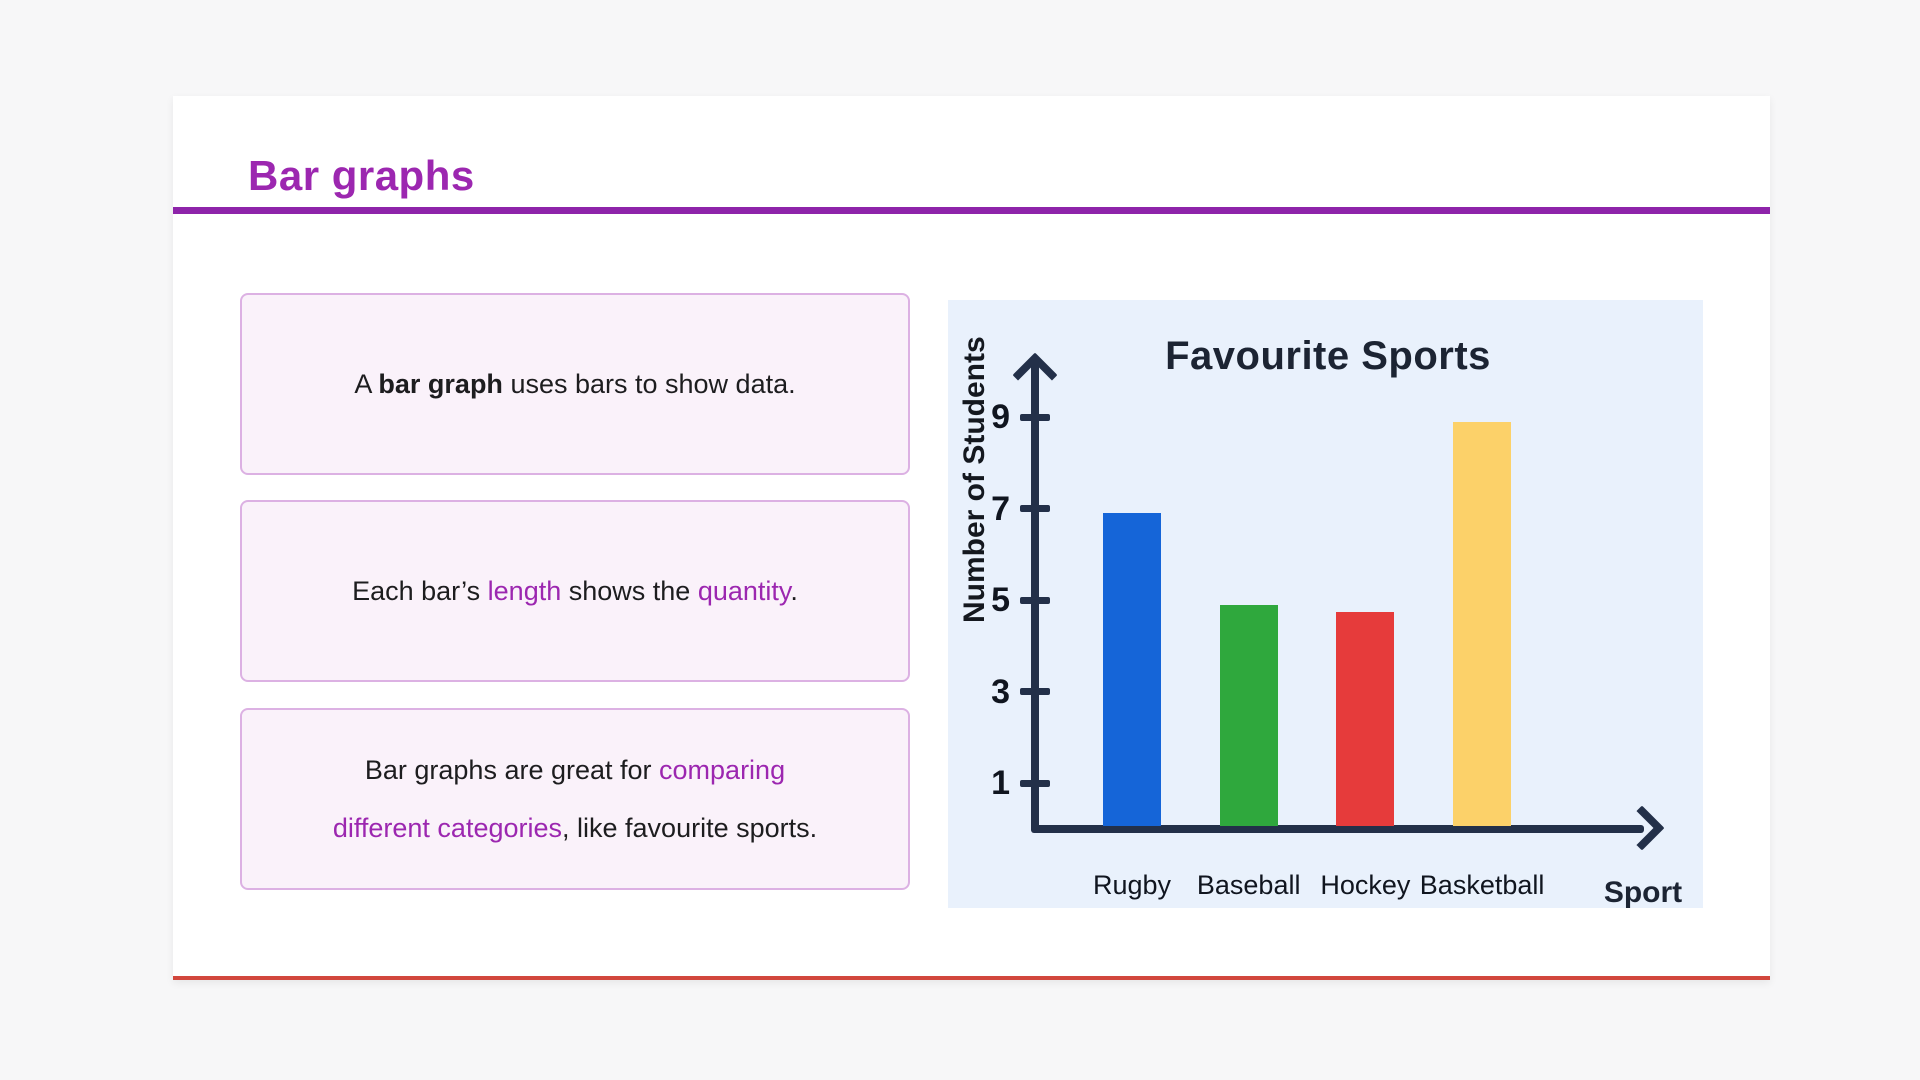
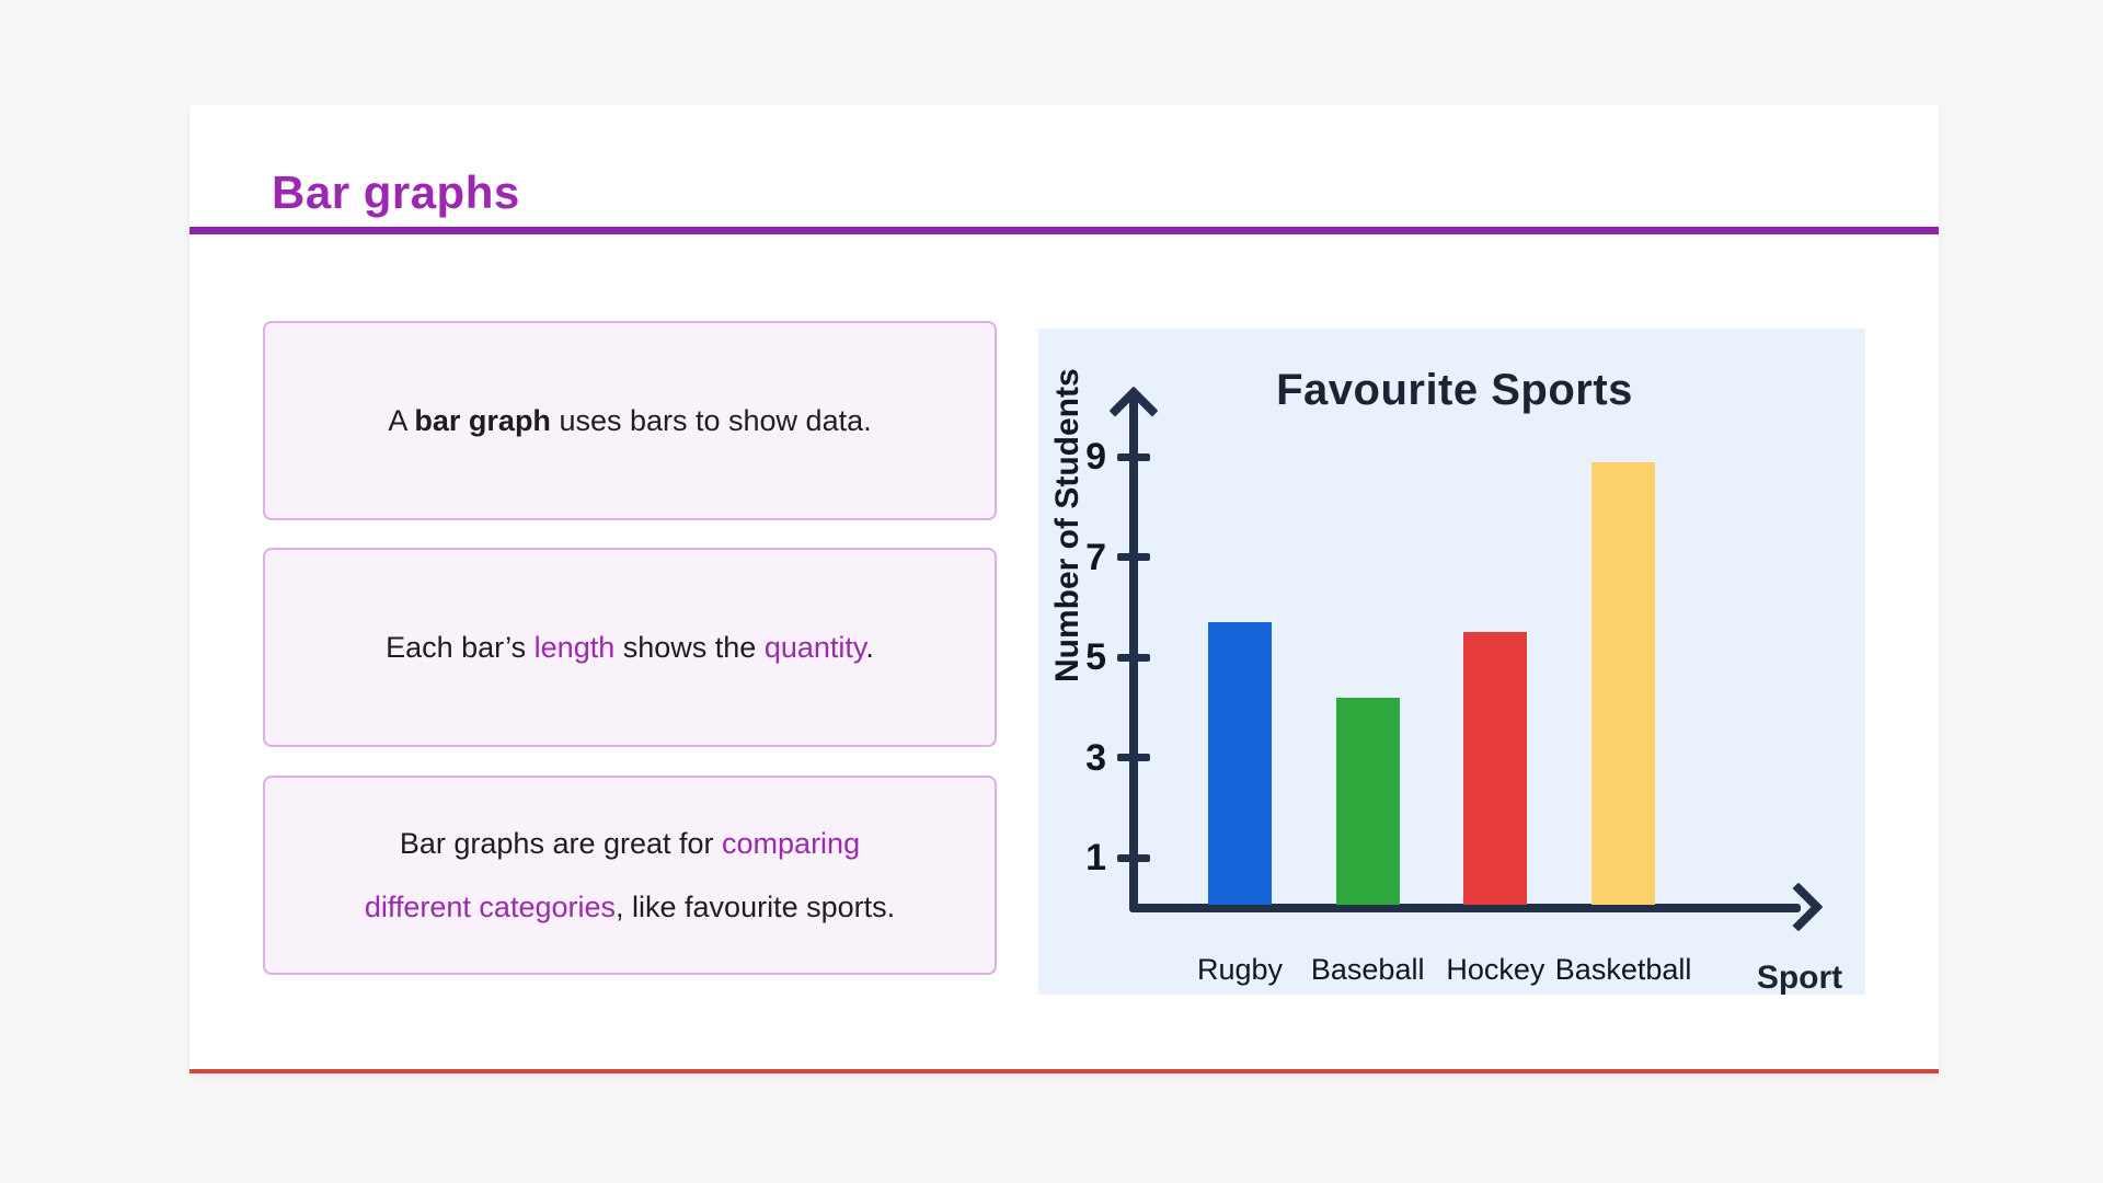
Rugby: 6.9 -> 5.7
Baseball: 4.9 -> 4.2
Hockey: 4.8 -> 5.5
